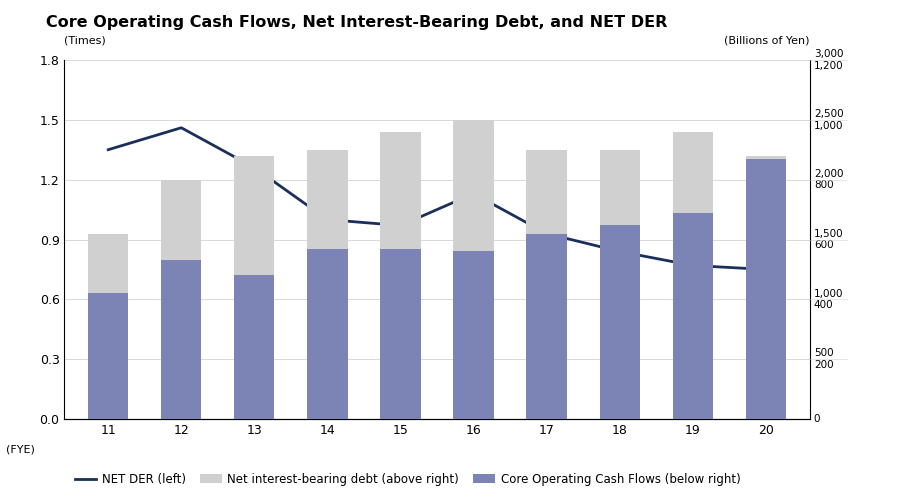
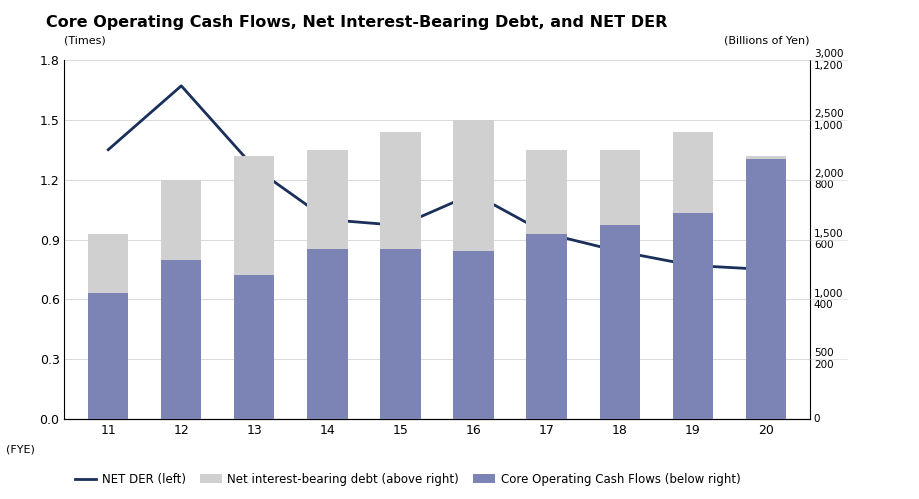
NET DER (left)/12: 1.46 -> 1.67
